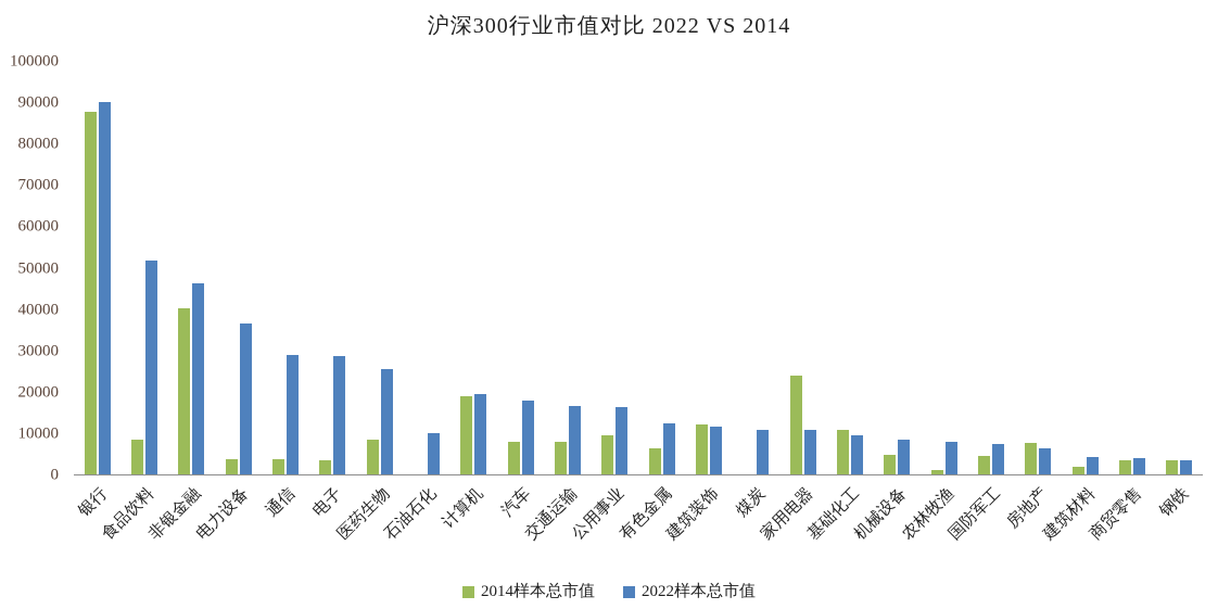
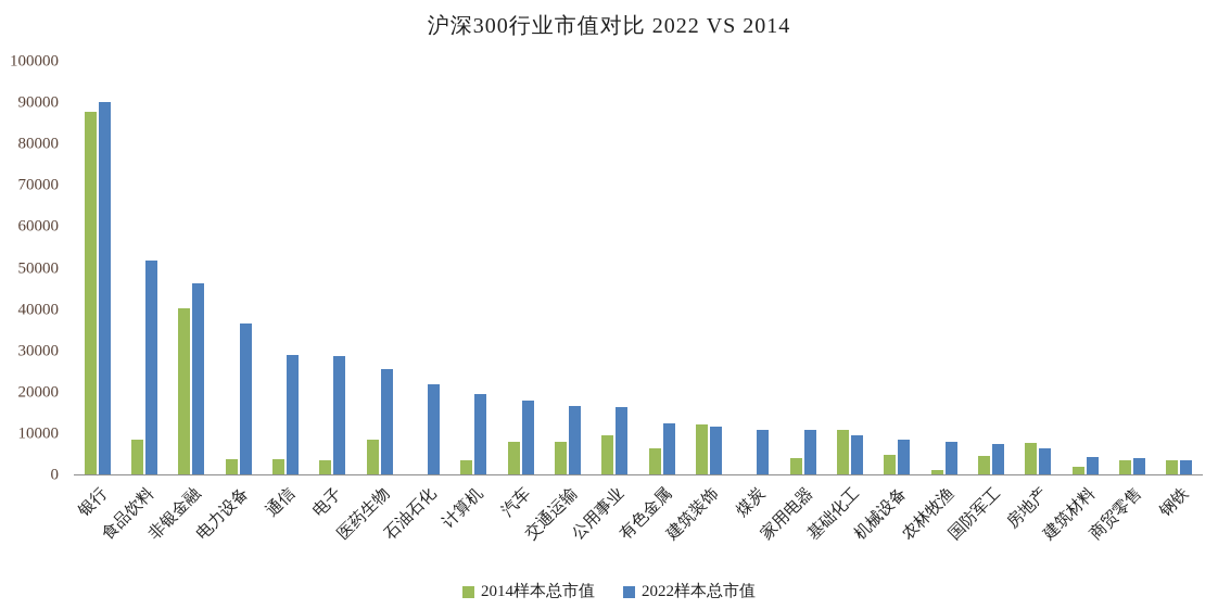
2022样本总市值/石油石化: 10000 -> 22000
2014样本总市值/计算机: 19000 -> 3000
2014样本总市值/家用电器: 24000 -> 4000
